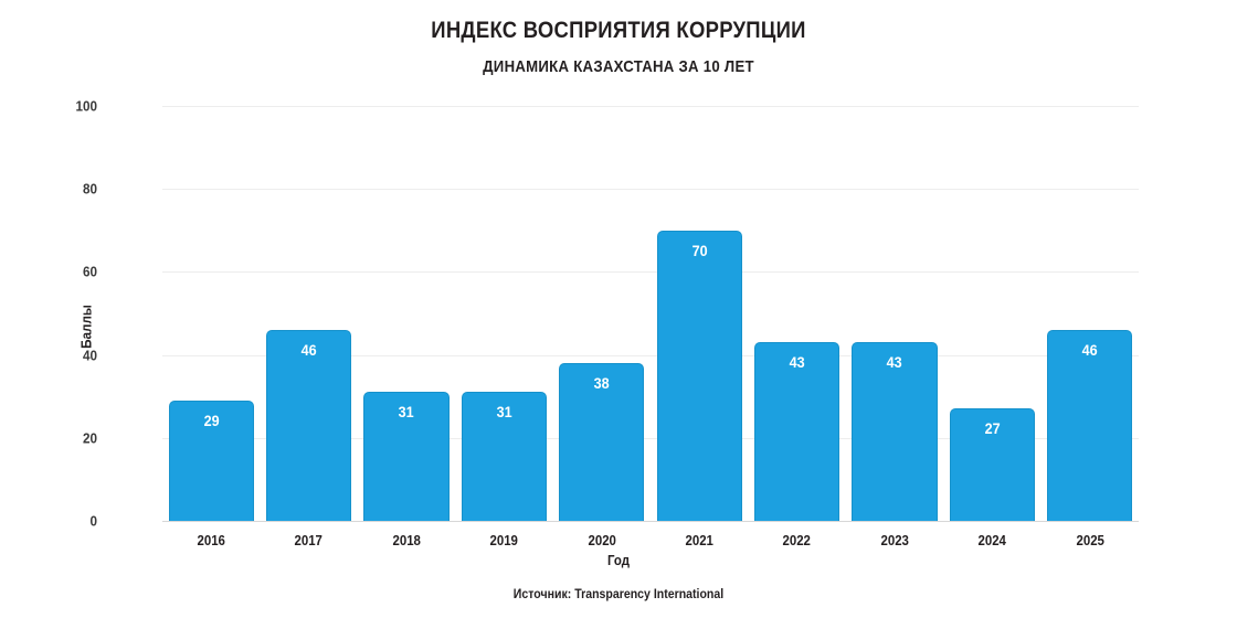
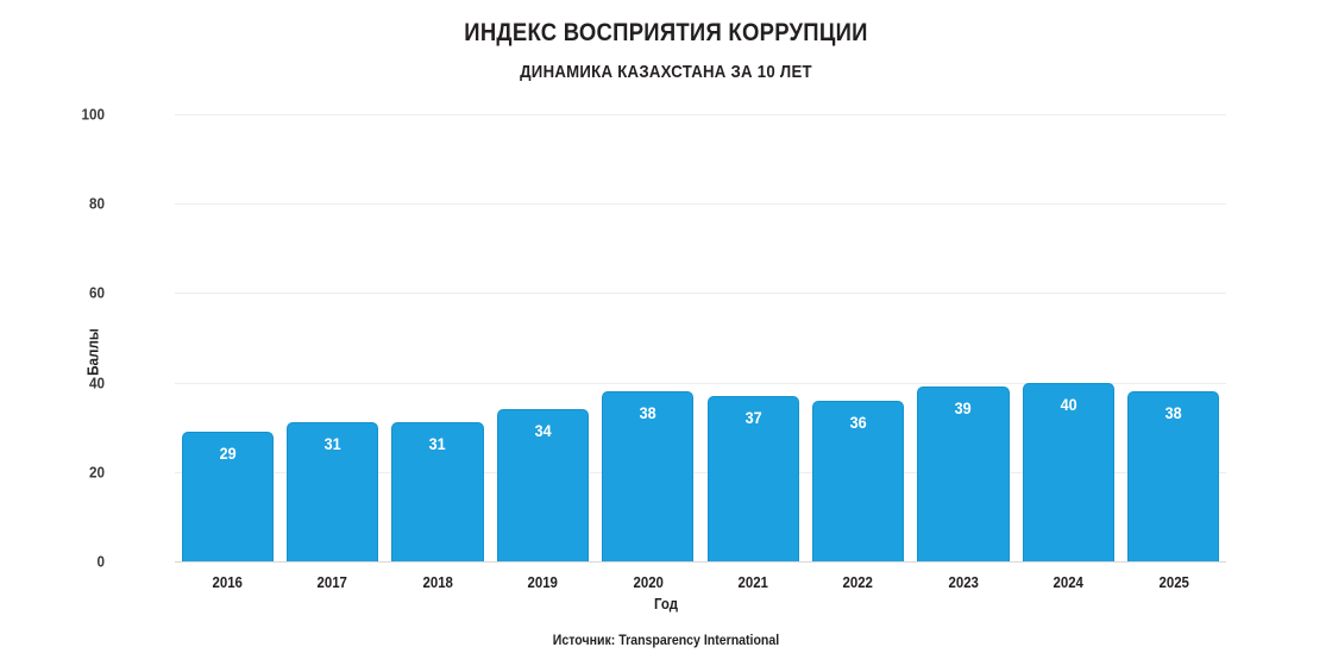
2017: 46 -> 31
2019: 31 -> 34
2021: 70 -> 37
2022: 43 -> 36
2023: 43 -> 39
2024: 27 -> 40
2025: 46 -> 38
